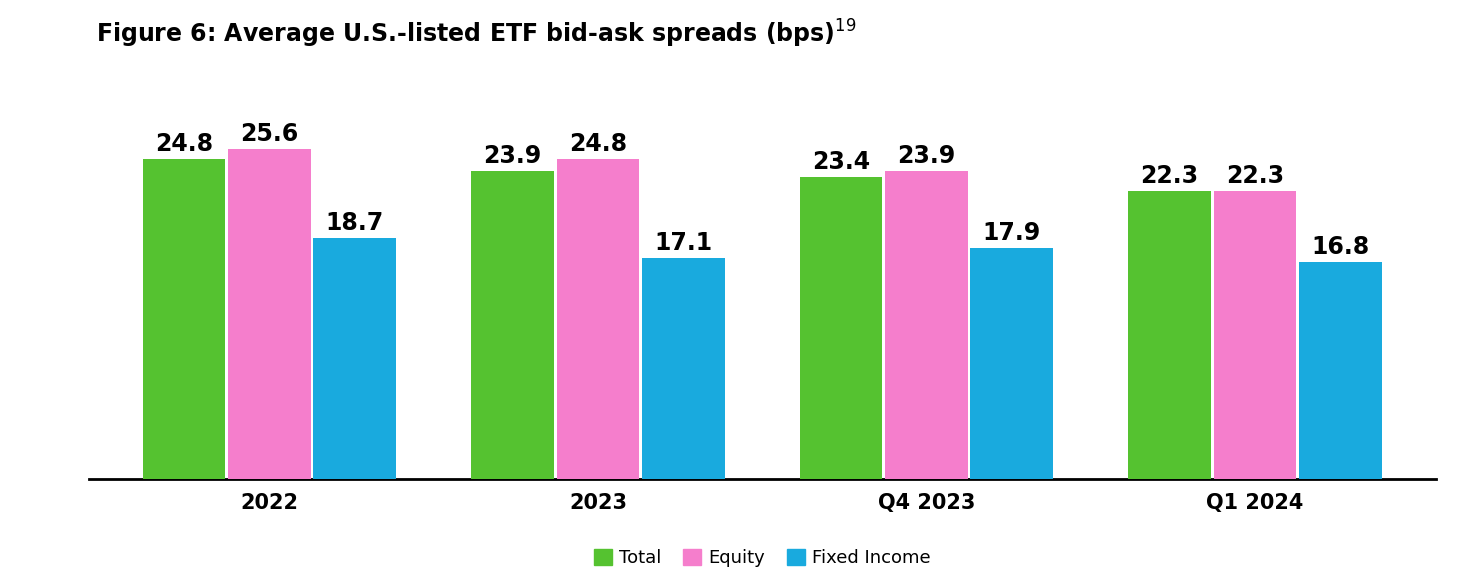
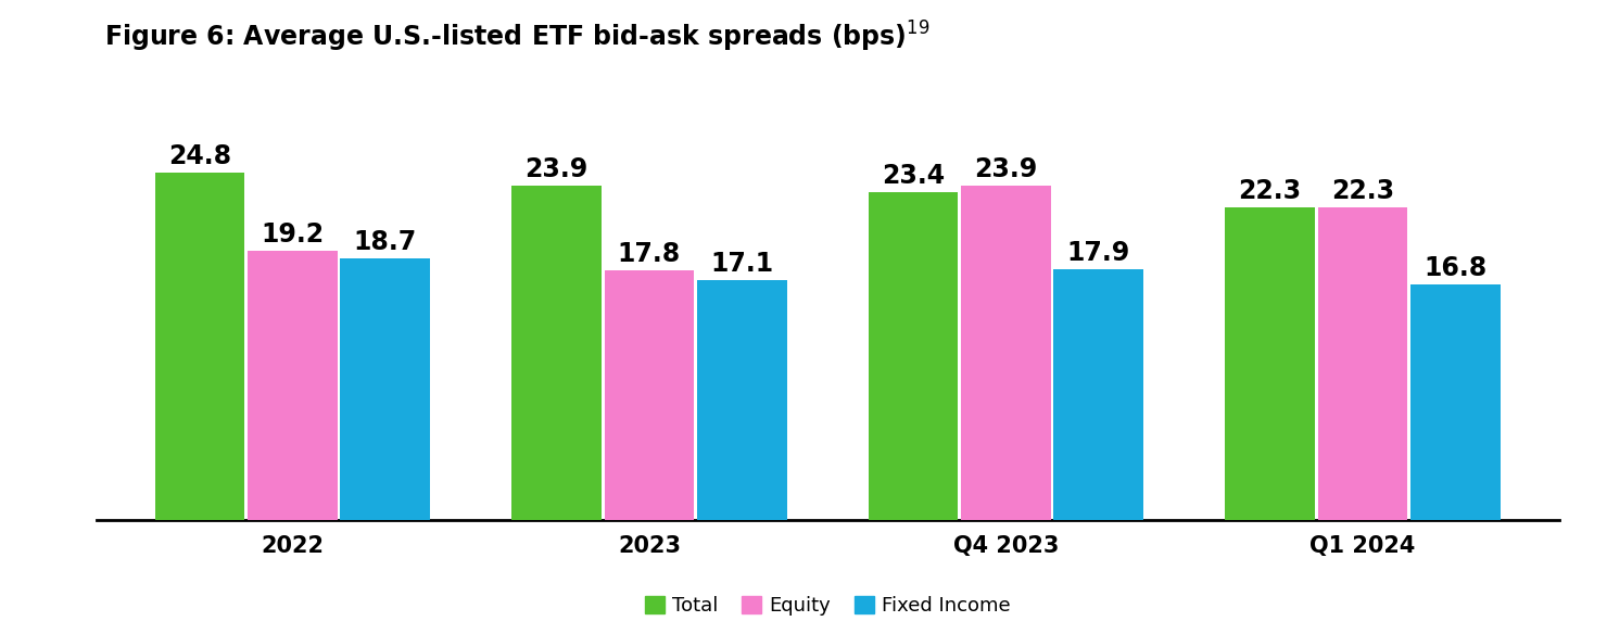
Equity/2022: 25.6 -> 19.2
Equity/2023: 24.8 -> 17.8
